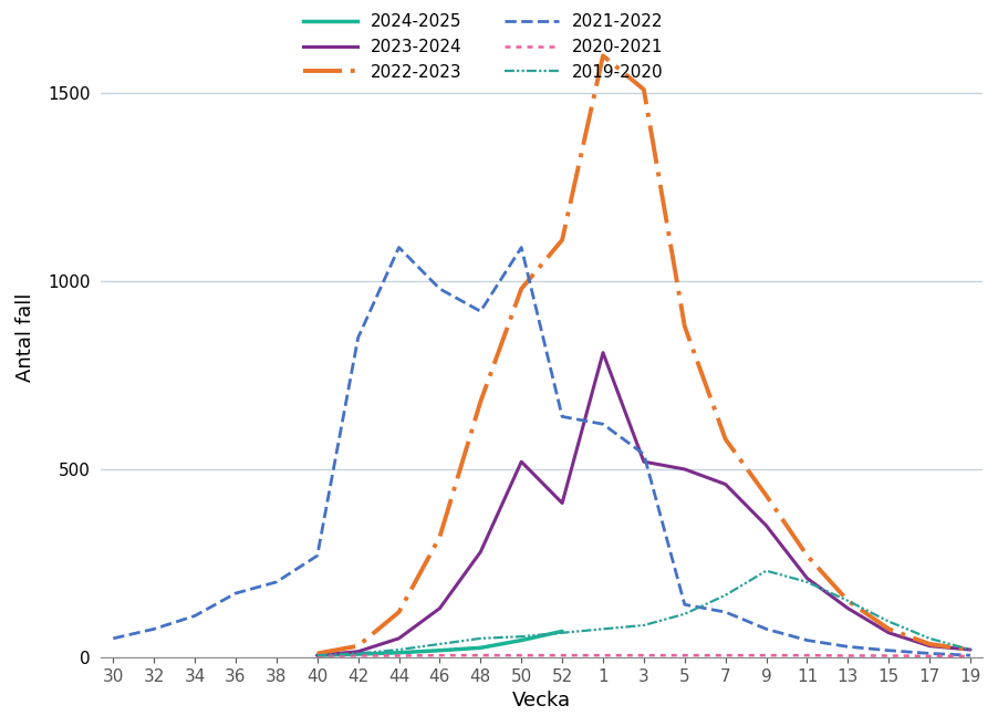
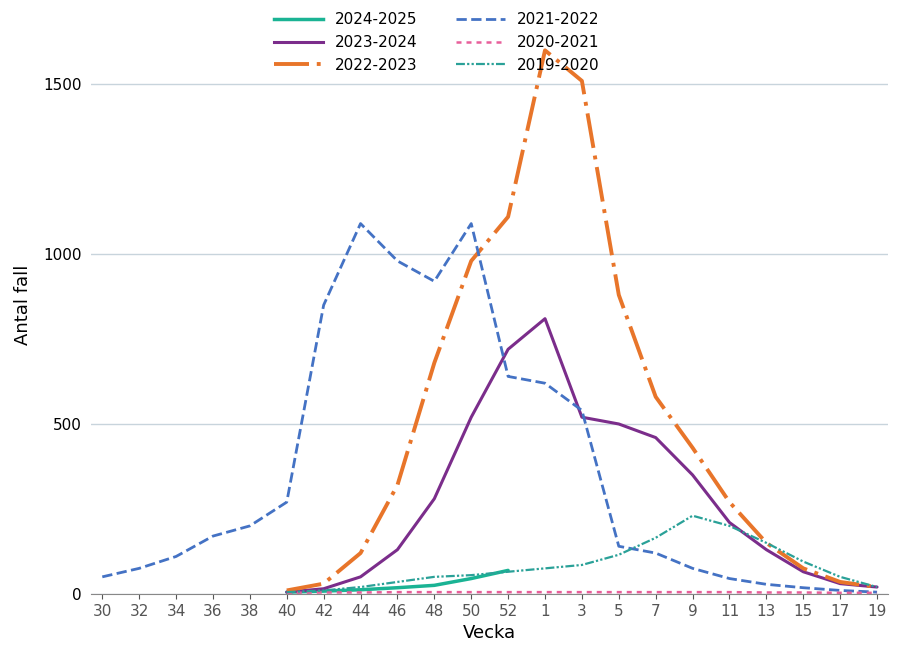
2023-2024/52: 410 -> 720
